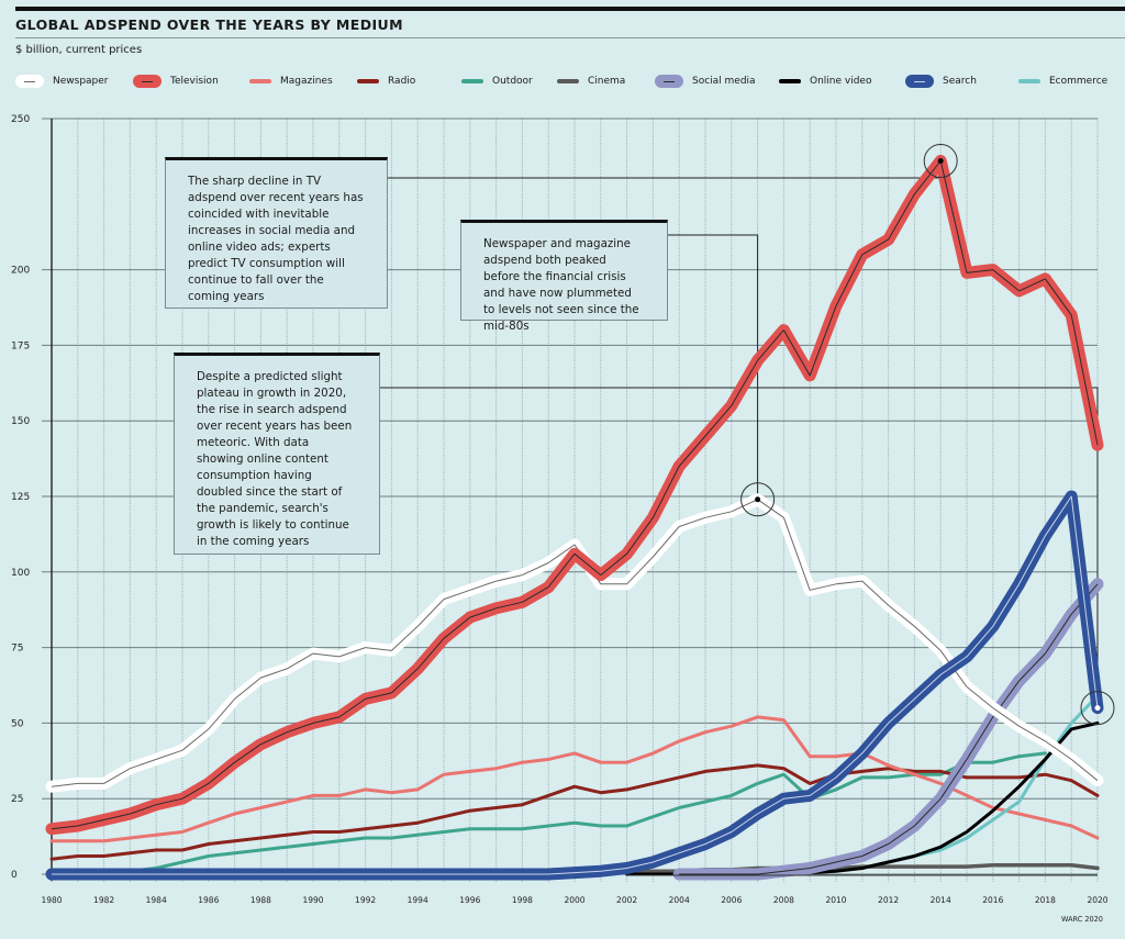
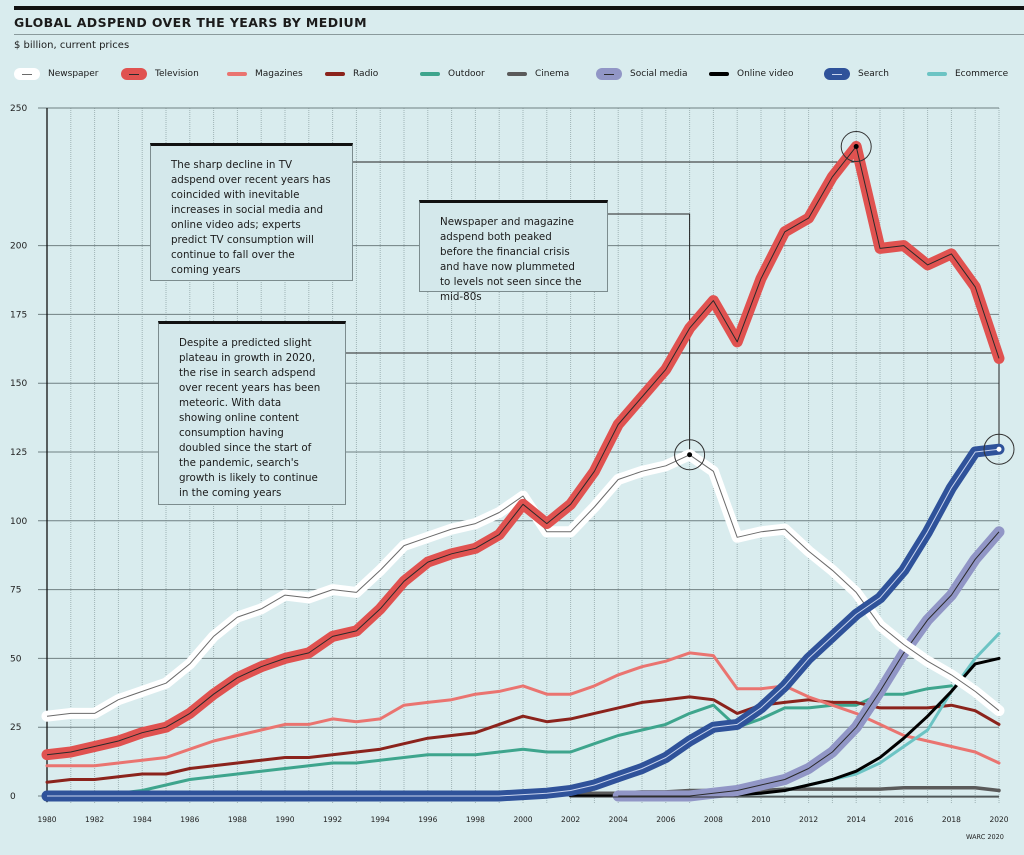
Television/2020: 142 -> 159
Search/2020: 55 -> 126
